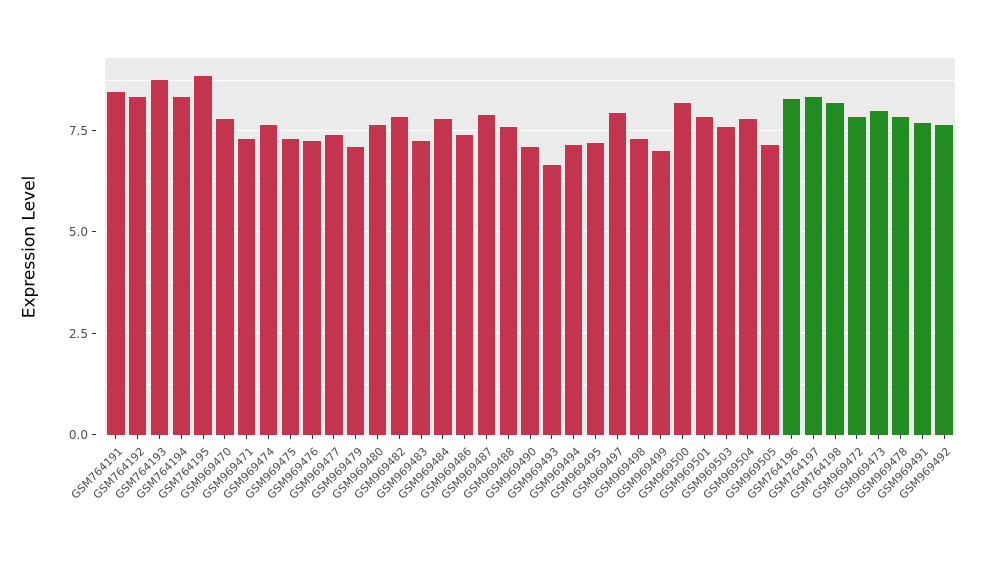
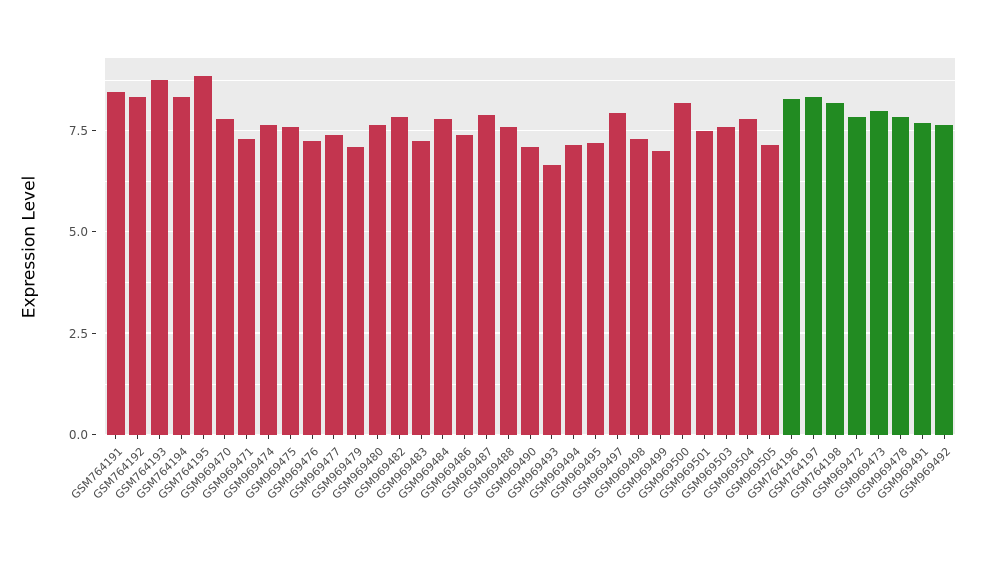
GSM969475: 7.3 -> 7.6
GSM969501: 7.8 -> 7.5
